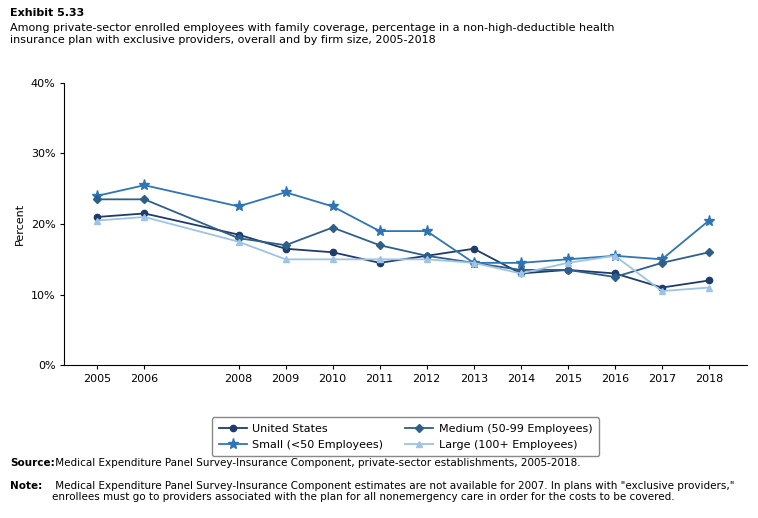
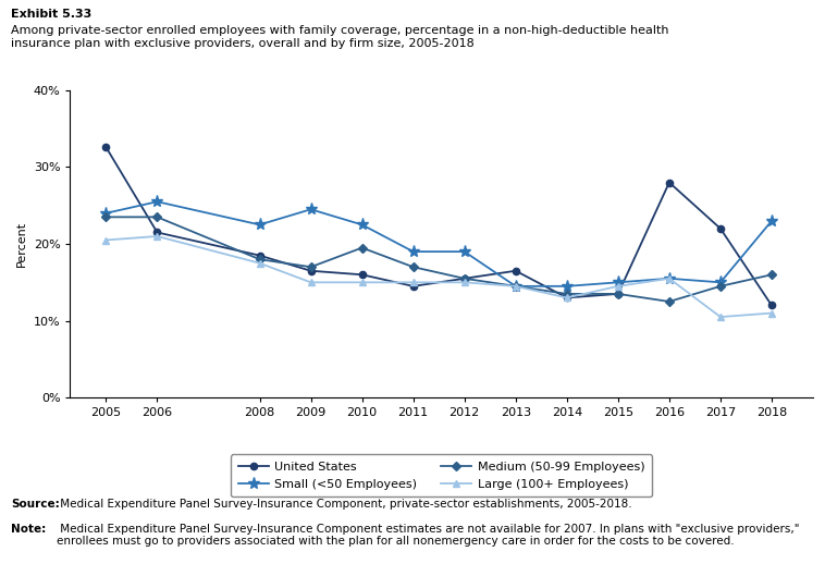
United States/2005: 21.0% -> 32.6%
United States/2016: 13.0% -> 28.0%
United States/2017: 11.0% -> 22.0%
Small (<50 Employees)/2018: 20.5% -> 23.0%
